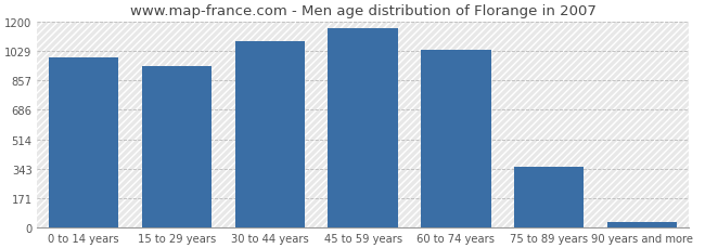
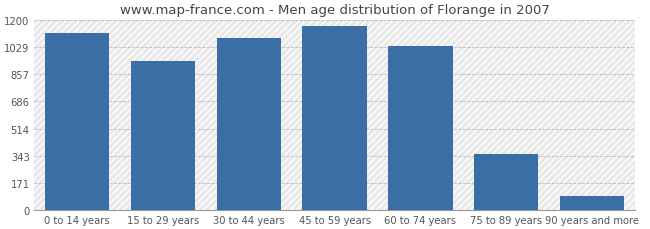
0 to 14 years: 990 -> 1120
90 years and more: 30 -> 90
